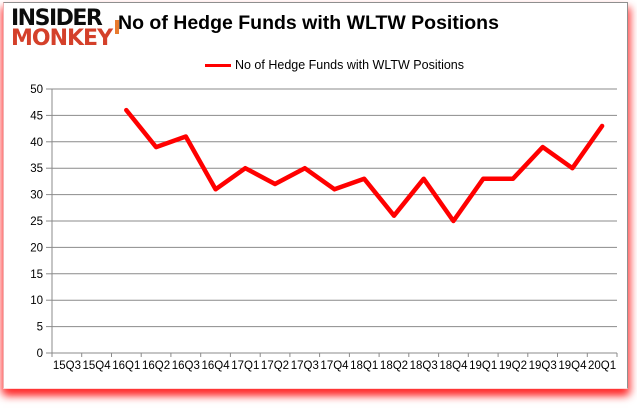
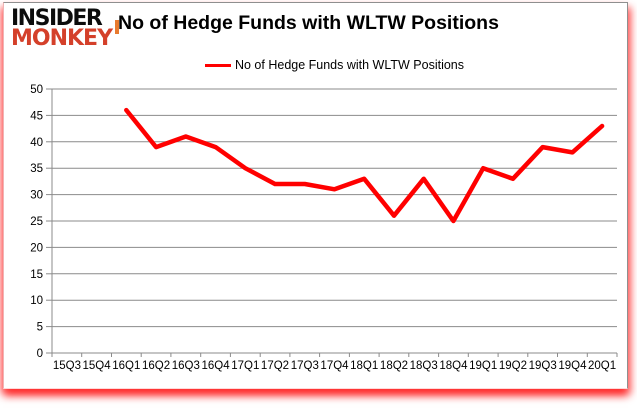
16Q4: 31 -> 39
17Q3: 35 -> 32
19Q1: 33 -> 35
19Q4: 35 -> 38
